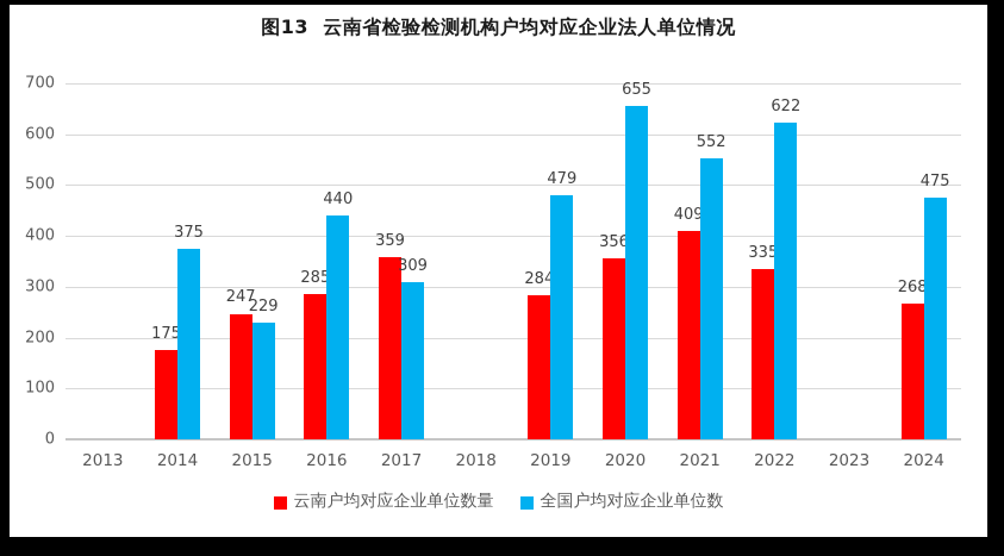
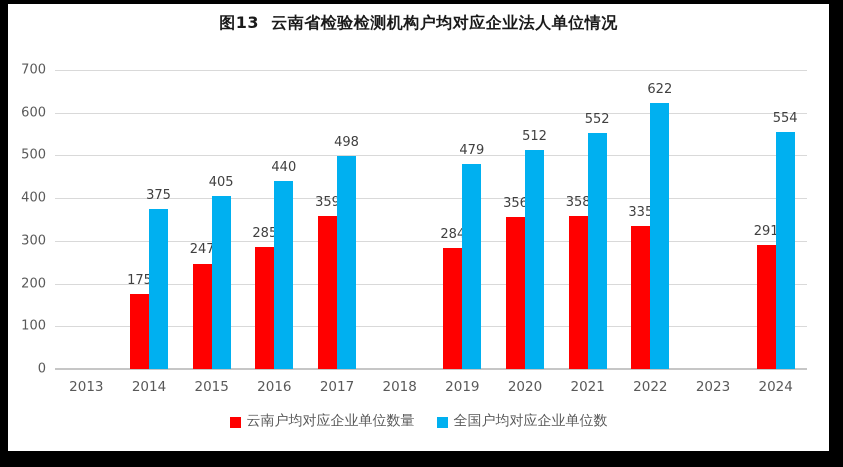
全国户均对应企业单位数/2015: 229 -> 405
全国户均对应企业单位数/2017: 309 -> 498
全国户均对应企业单位数/2020: 655 -> 512
云南户均对应企业单位数量/2021: 409 -> 358
云南户均对应企业单位数量/2024: 268 -> 291
全国户均对应企业单位数/2024: 475 -> 554
